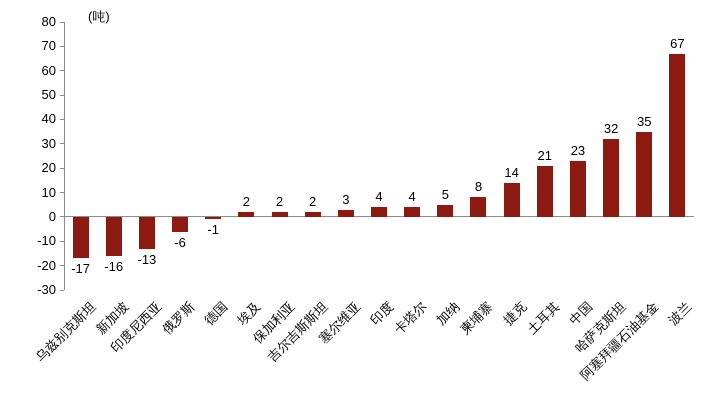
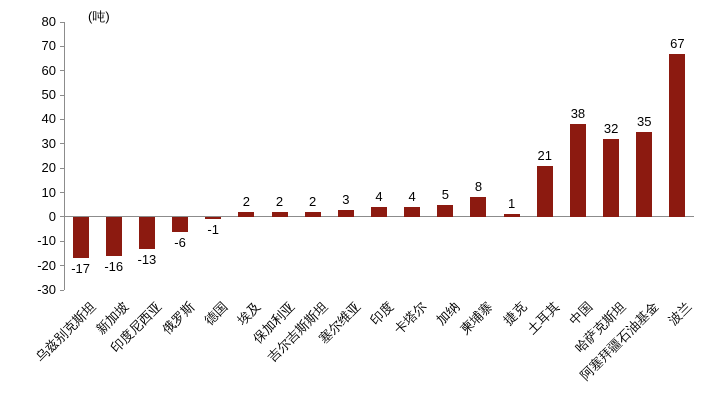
捷克: 14 -> 1
中国: 23 -> 38
